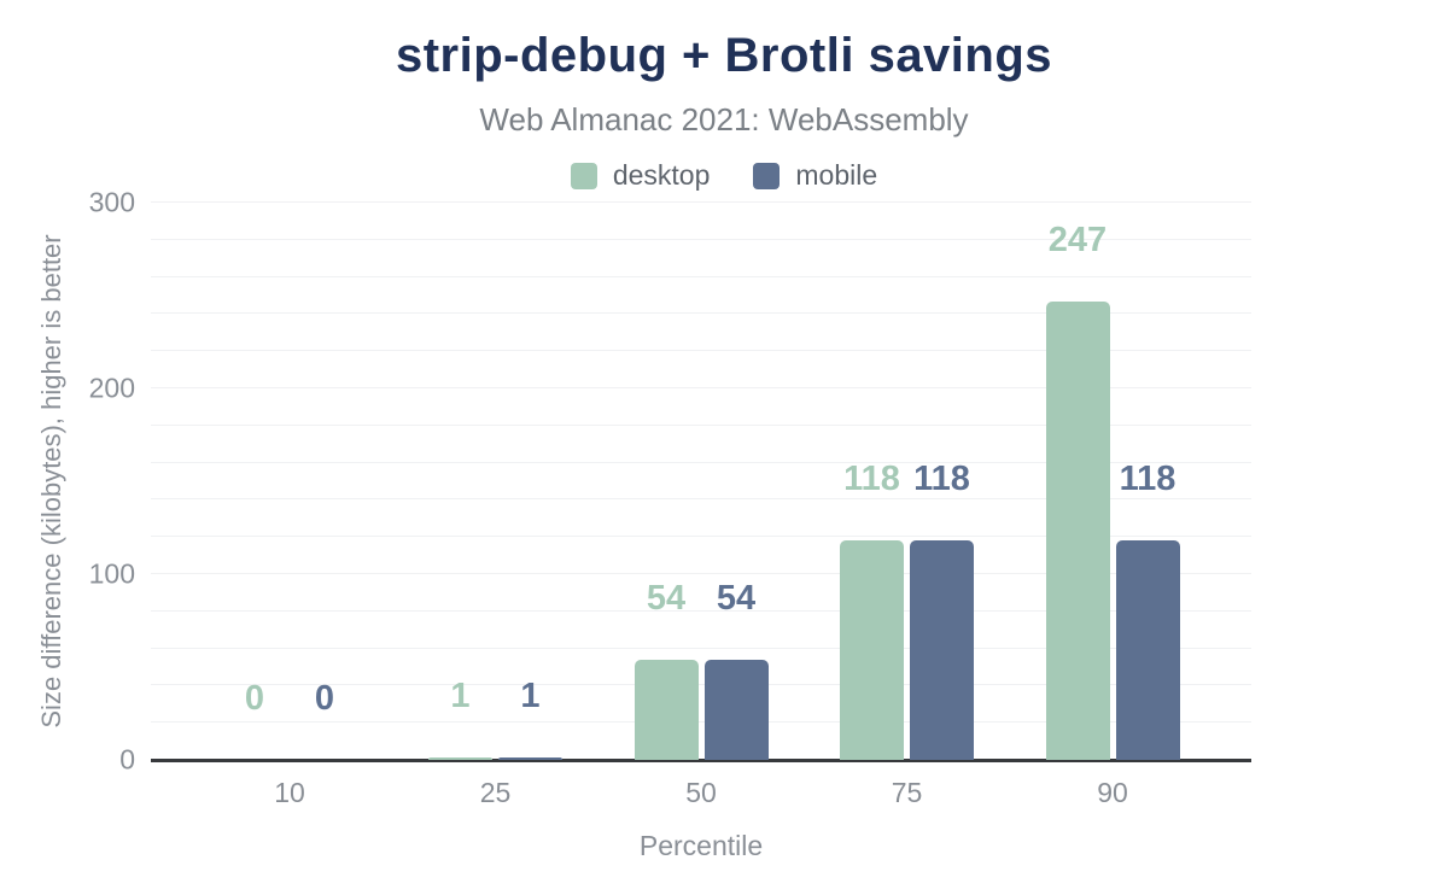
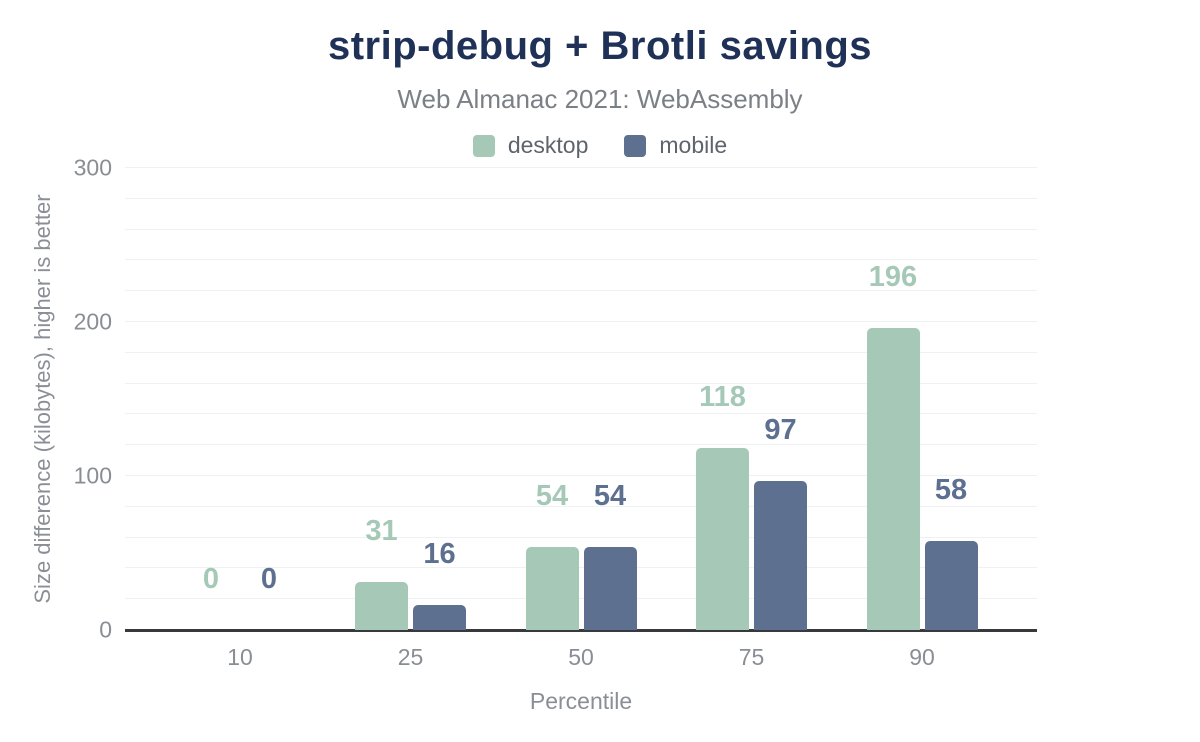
desktop/25: 1 -> 31
mobile/25: 1 -> 16
mobile/75: 118 -> 97
desktop/90: 247 -> 196
mobile/90: 118 -> 58
